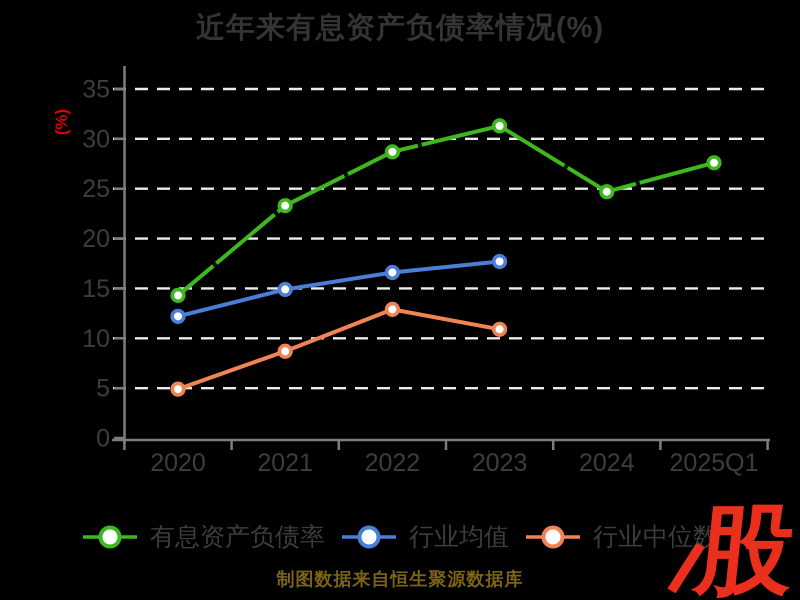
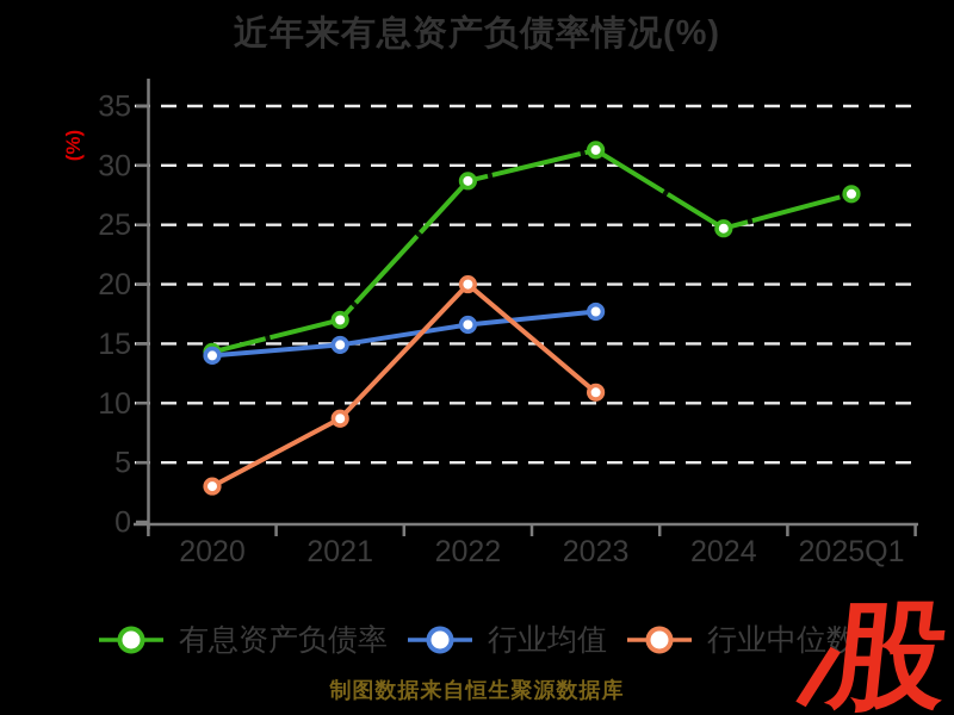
行业均值/2020: 12 -> 14
行业中位数/2020: 5 -> 3
有息资产负债率/2021: 23 -> 17
行业中位数/2022: 13 -> 20
